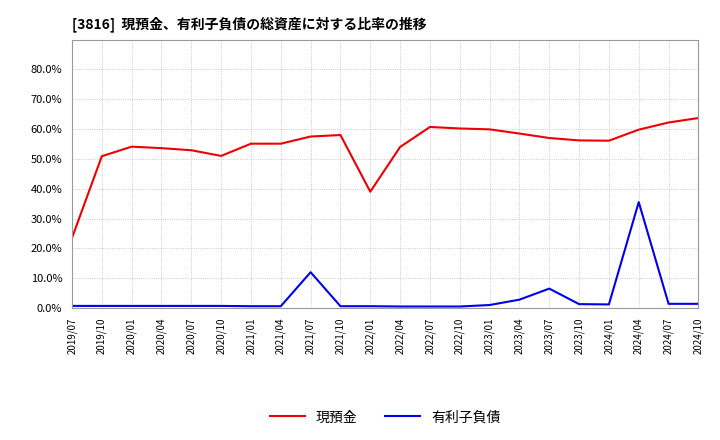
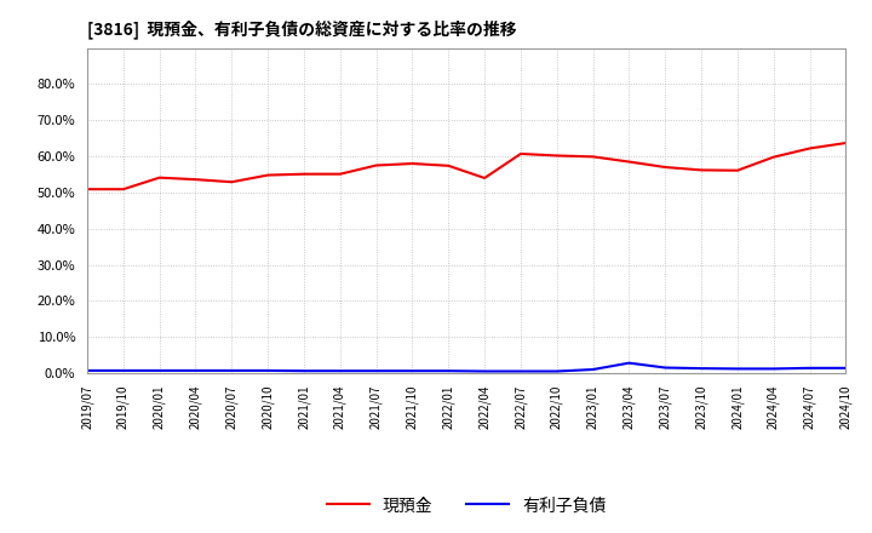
現預金/2019/07: 23.5% -> 50.9%
現預金/2020/10: 51.0% -> 54.8%
有利子負債/2021/07: 12.0% -> 0.6%
現預金/2022/01: 39.0% -> 57.4%
有利子負債/2023/07: 6.5% -> 1.5%
有利子負債/2024/04: 35.5% -> 1.2%
